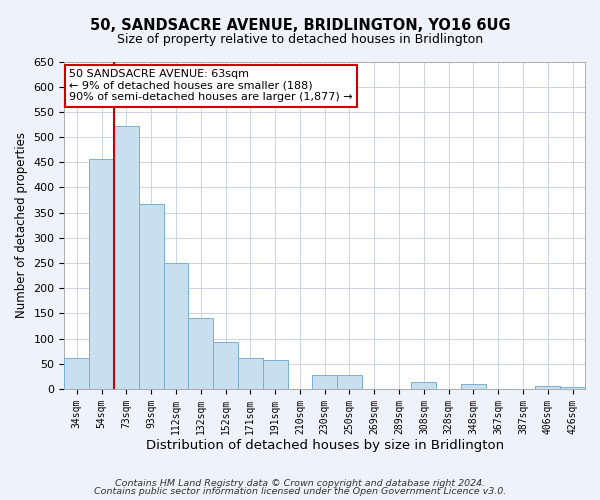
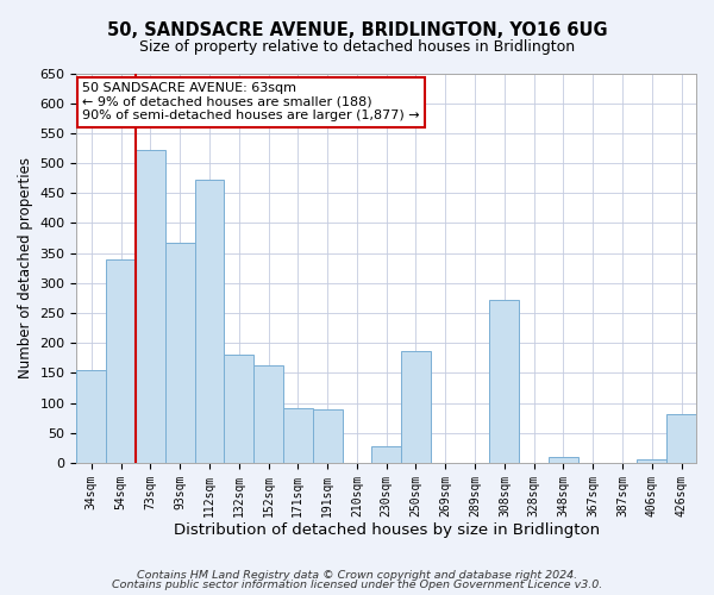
34sqm: 62 -> 154
54sqm: 456 -> 340
112sqm: 250 -> 472
132sqm: 141 -> 180
152sqm: 93 -> 162
171sqm: 62 -> 92
191sqm: 57 -> 90
250sqm: 27 -> 186
308sqm: 13 -> 272
426sqm: 3 -> 82
